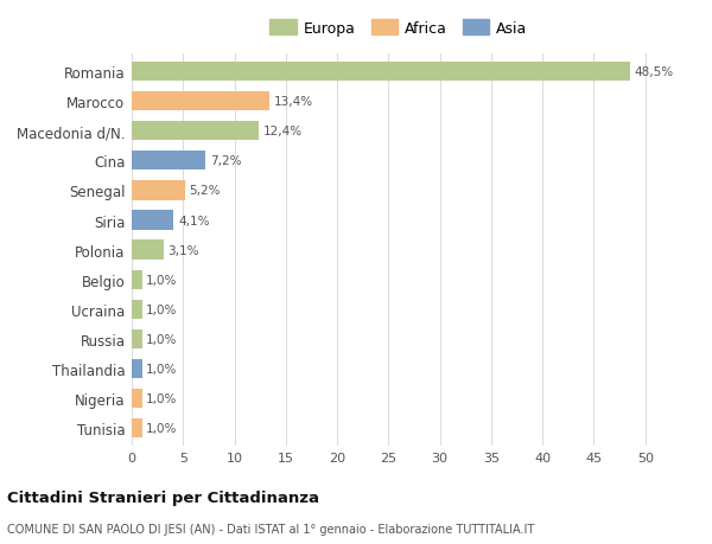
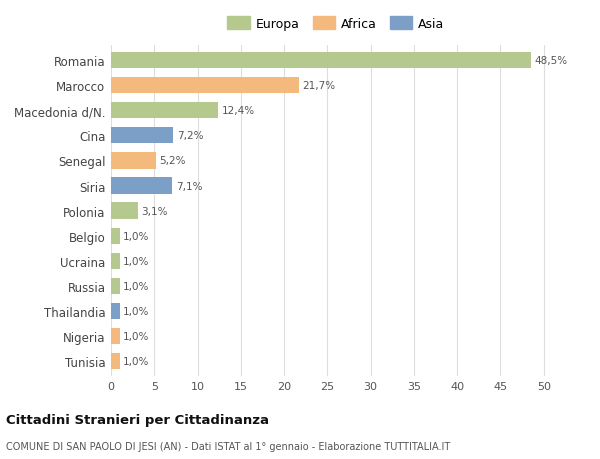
Marocco: 13,4% -> 21,7%
Siria: 4,1% -> 7,1%
